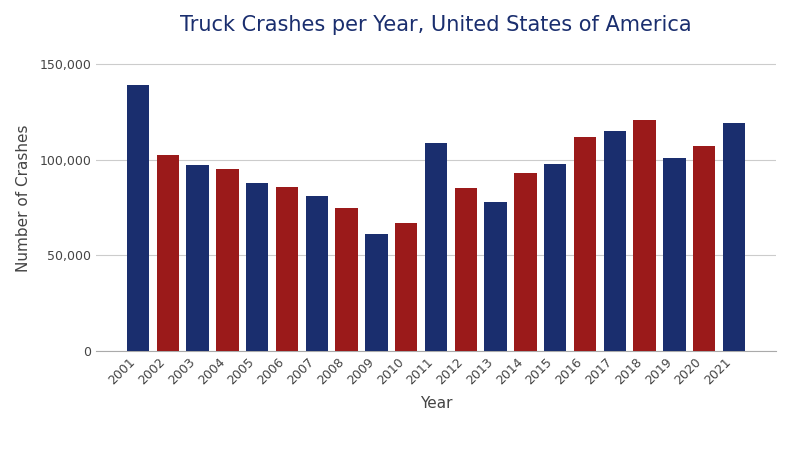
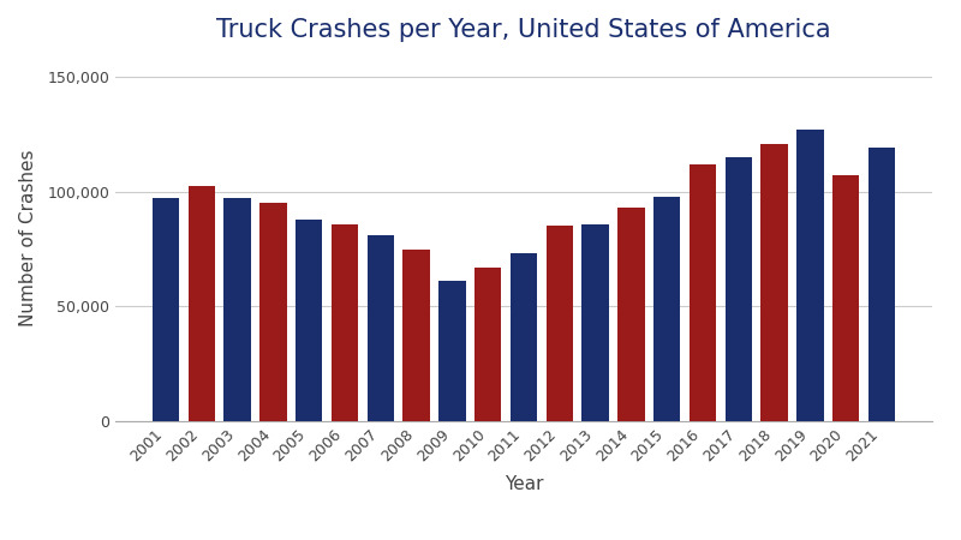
2001: 139,000 -> 97,000
2011: 109,000 -> 73,000
2013: 78,000 -> 86,000
2019: 101,000 -> 127,000
